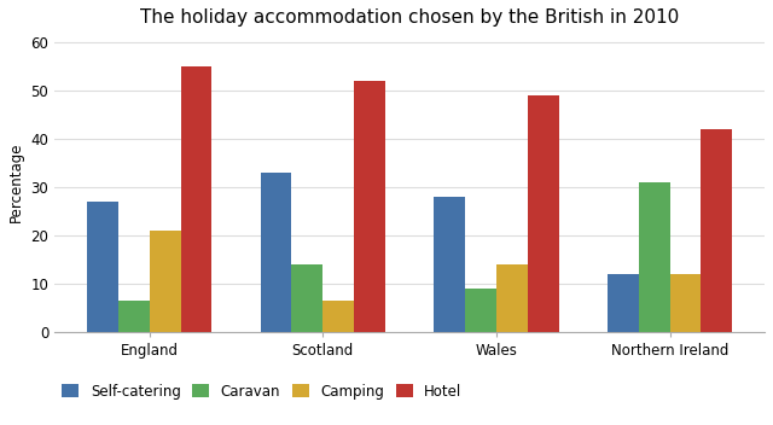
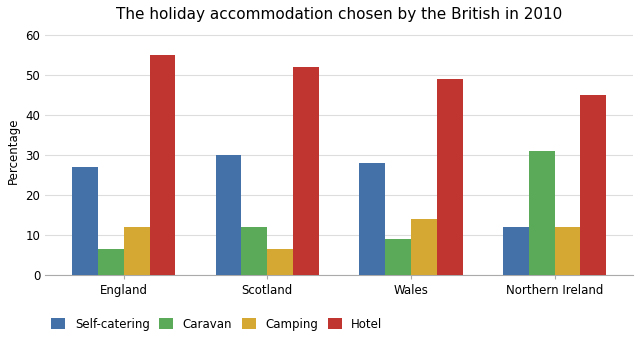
Camping/England: 21.0 -> 12.0
Self-catering/Scotland: 33 -> 30
Caravan/Scotland: 14.0 -> 12.0
Hotel/Northern Ireland: 42 -> 45
